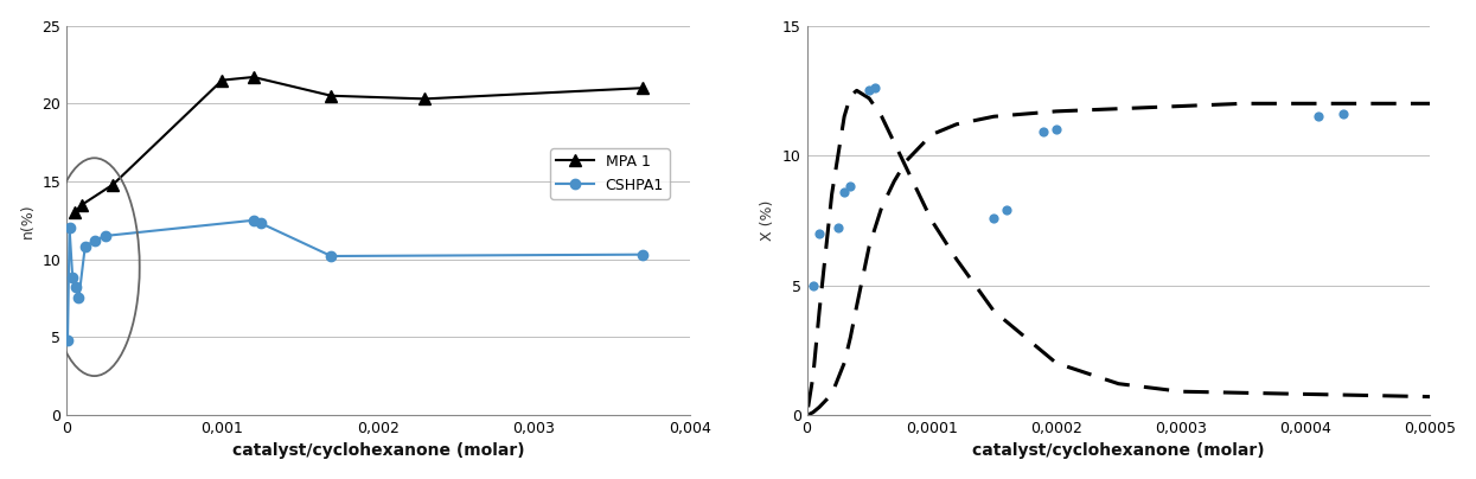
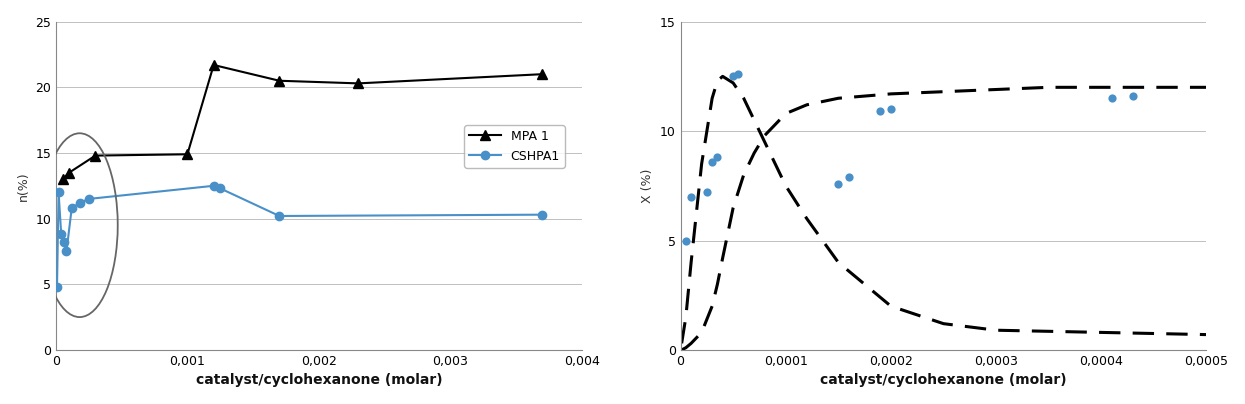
MPA 1/0,001: 21.5 -> 14.9
